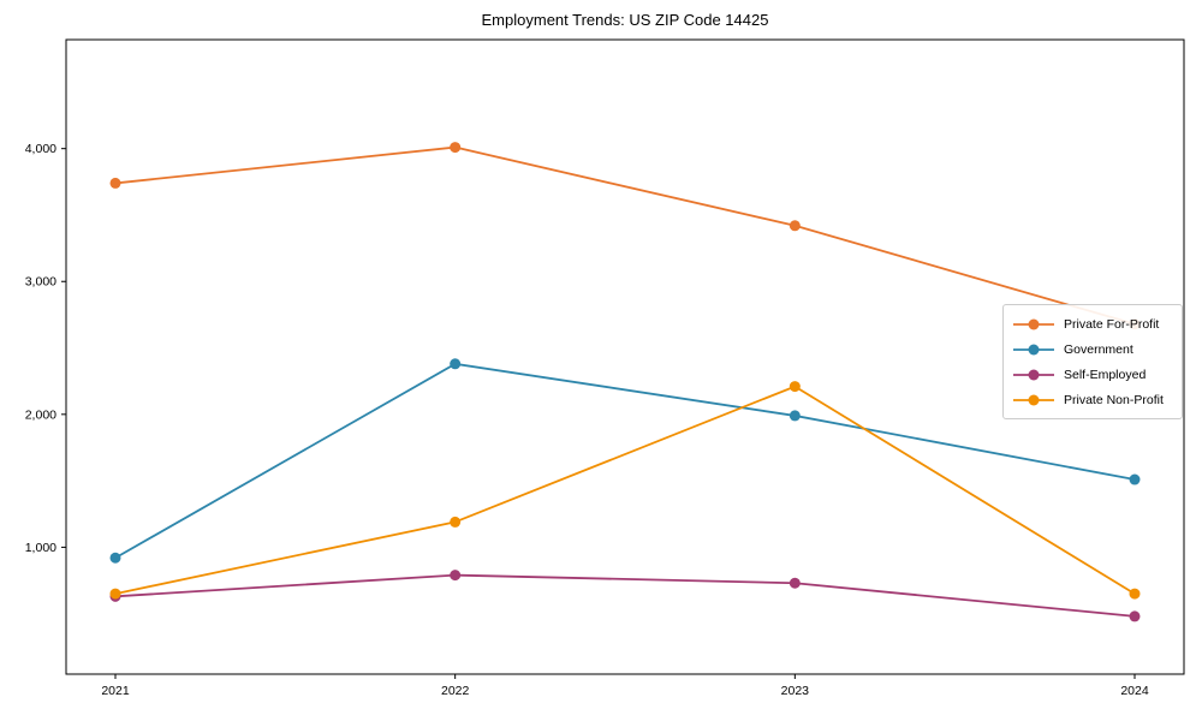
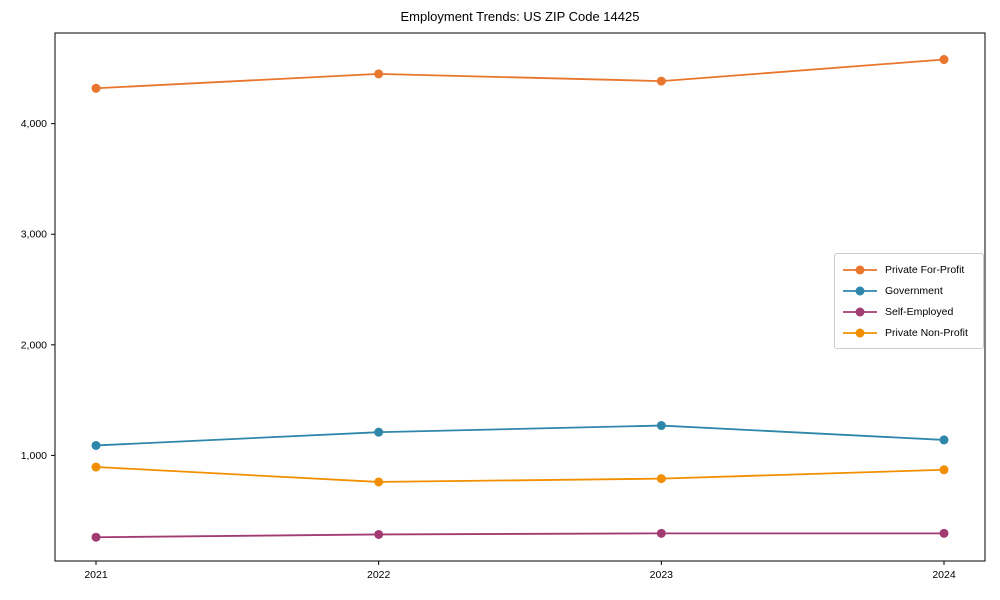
Private For-Profit/2021: 3740 -> 4320
Government/2021: 920 -> 1090
Self-Employed/2021: 630 -> 260
Private Non-Profit/2021: 650 -> 900
Private For-Profit/2022: 4010 -> 4450
Government/2022: 2380 -> 1210
Self-Employed/2022: 790 -> 280
Private Non-Profit/2022: 1190 -> 760
Private For-Profit/2023: 3420 -> 4380
Government/2023: 1990 -> 1270
Self-Employed/2023: 730 -> 300
Private Non-Profit/2023: 2210 -> 790
Private For-Profit/2024: 2680 -> 4580
Government/2024: 1510 -> 1140
Self-Employed/2024: 480 -> 300
Private Non-Profit/2024: 650 -> 870
